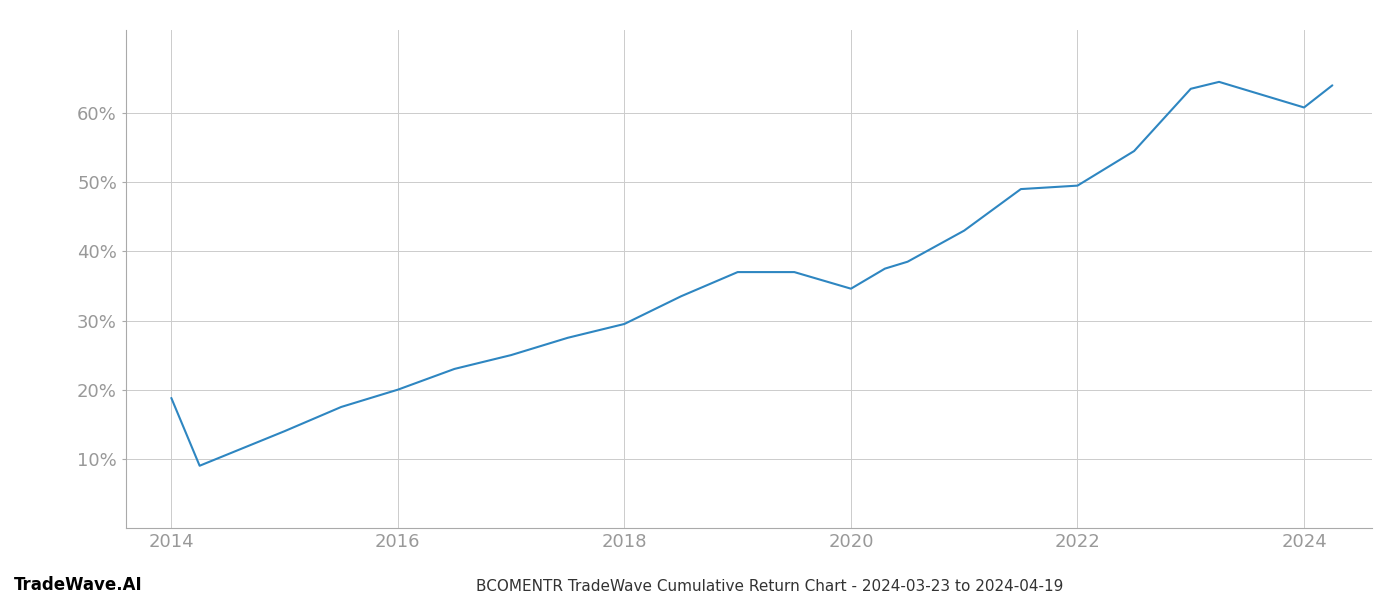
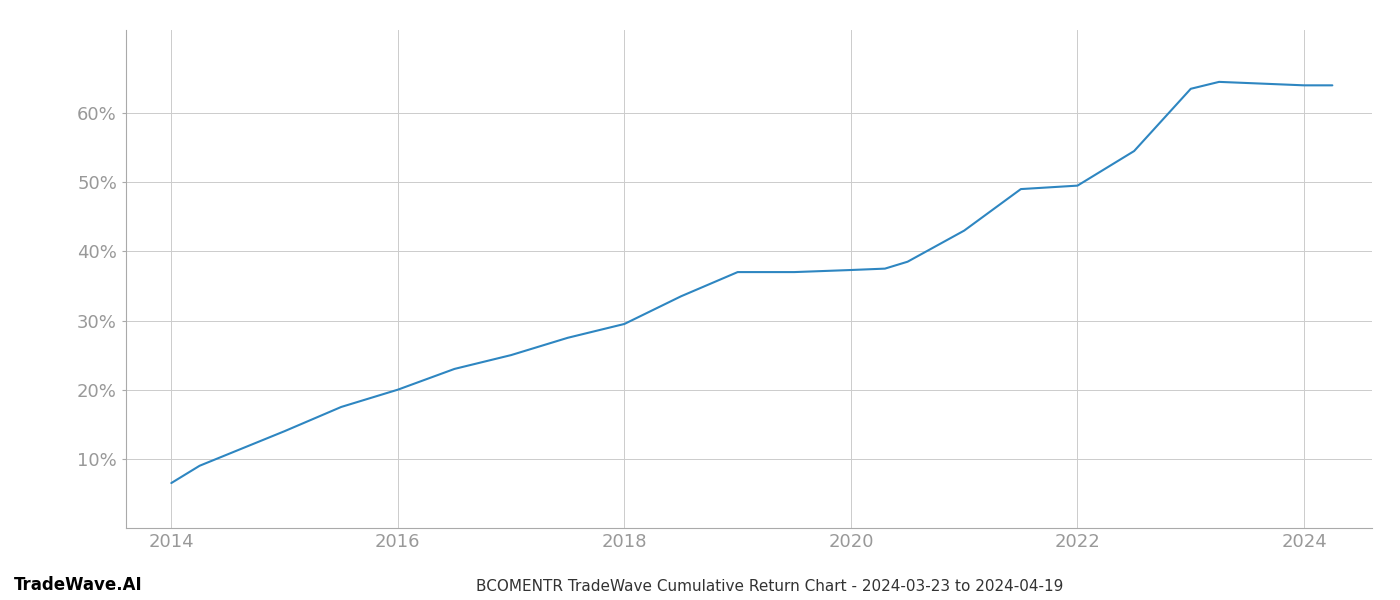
2014: 18.8% -> 6.5%
2020: 34.6% -> 37.3%
2024: 60.8% -> 64.0%
